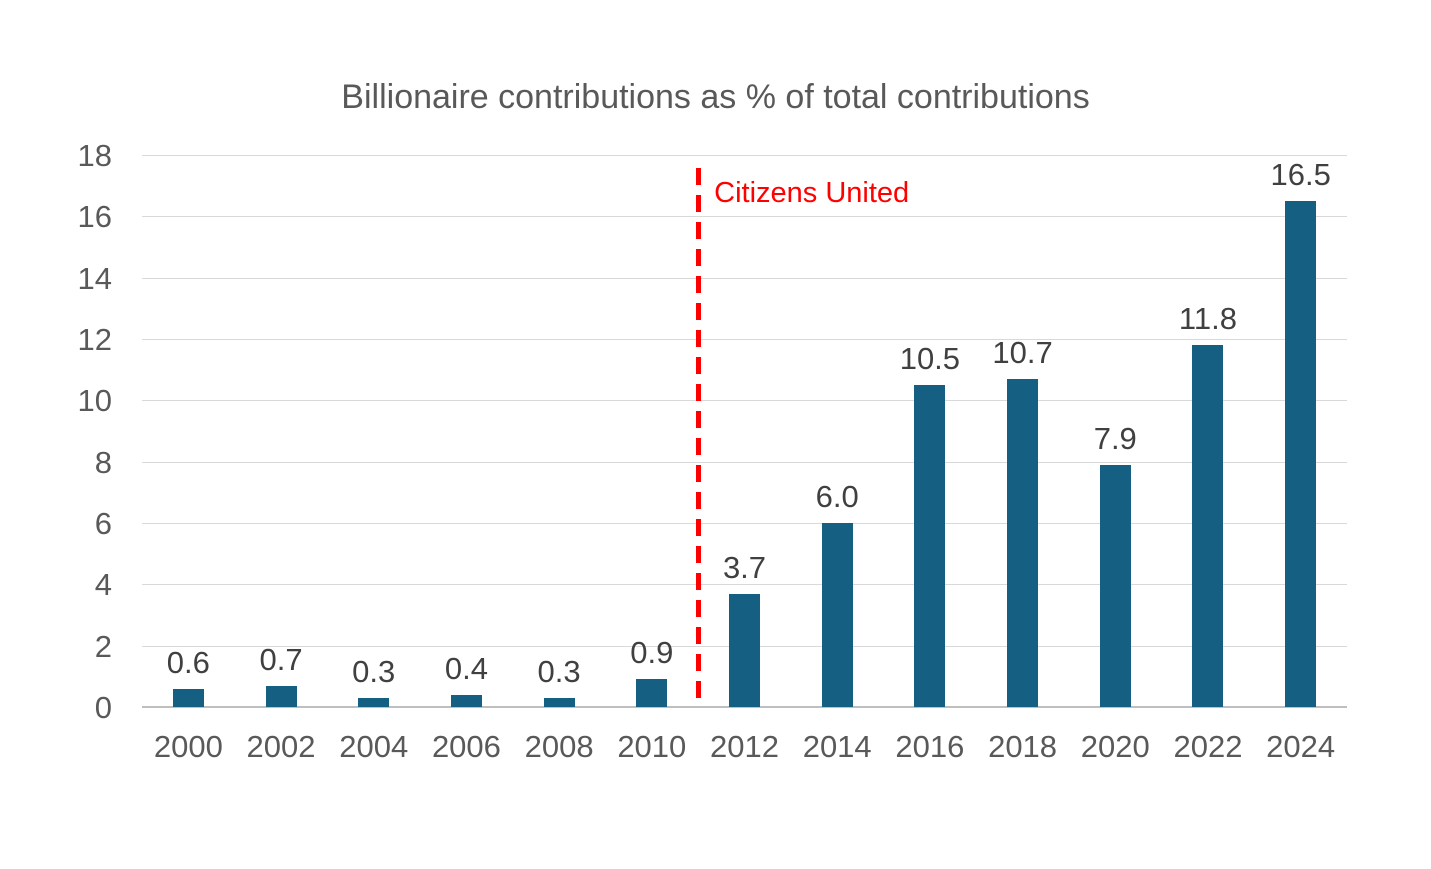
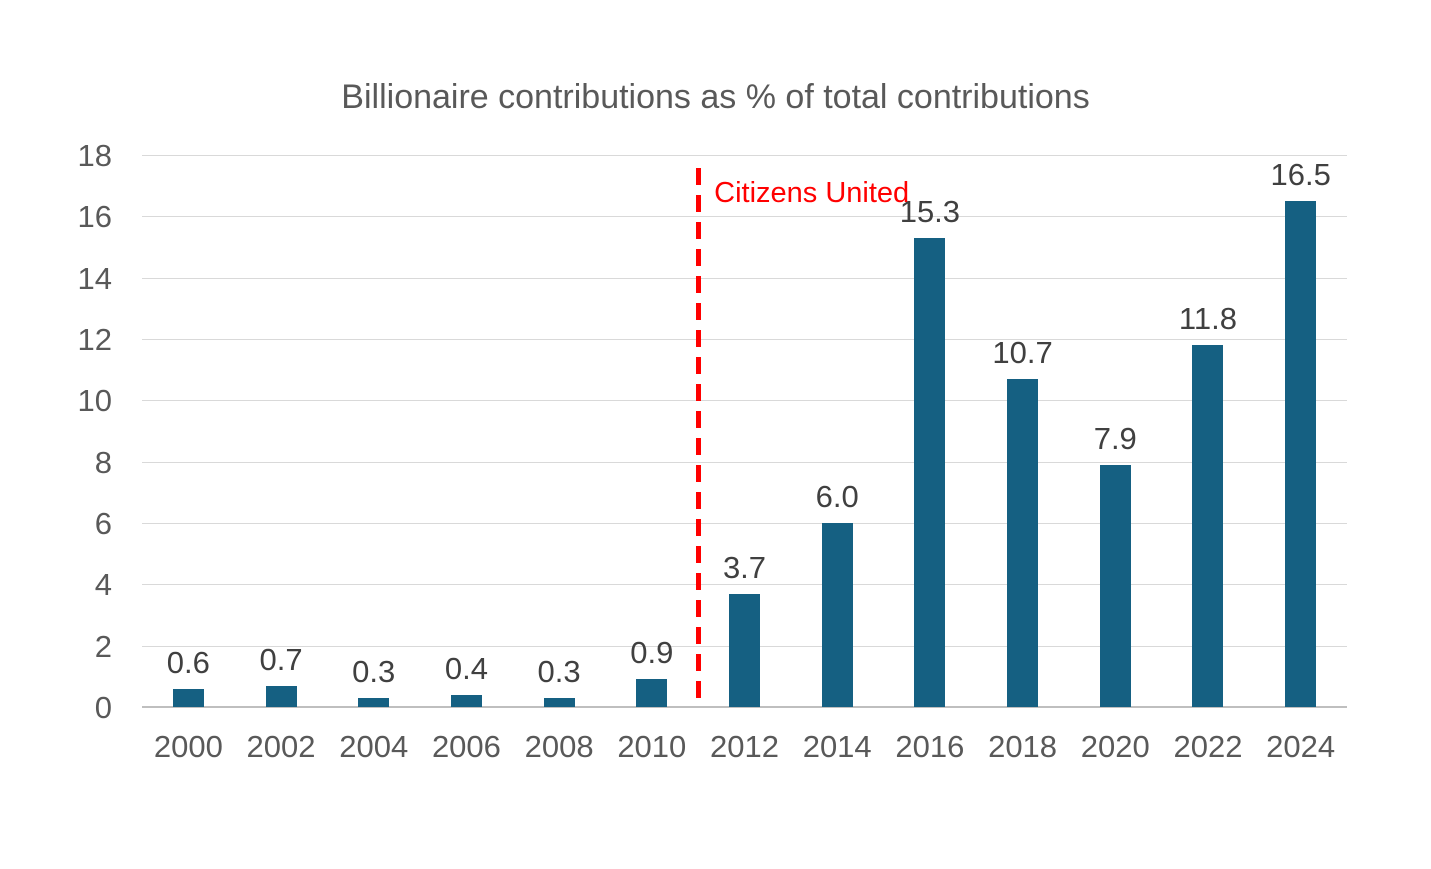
2016: 10.5 -> 15.3
